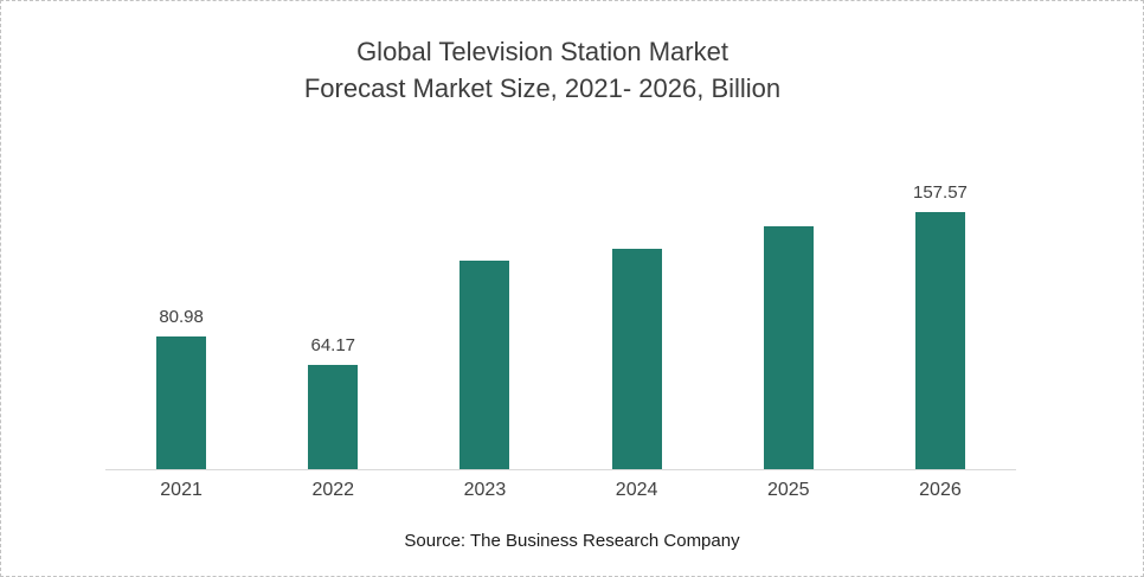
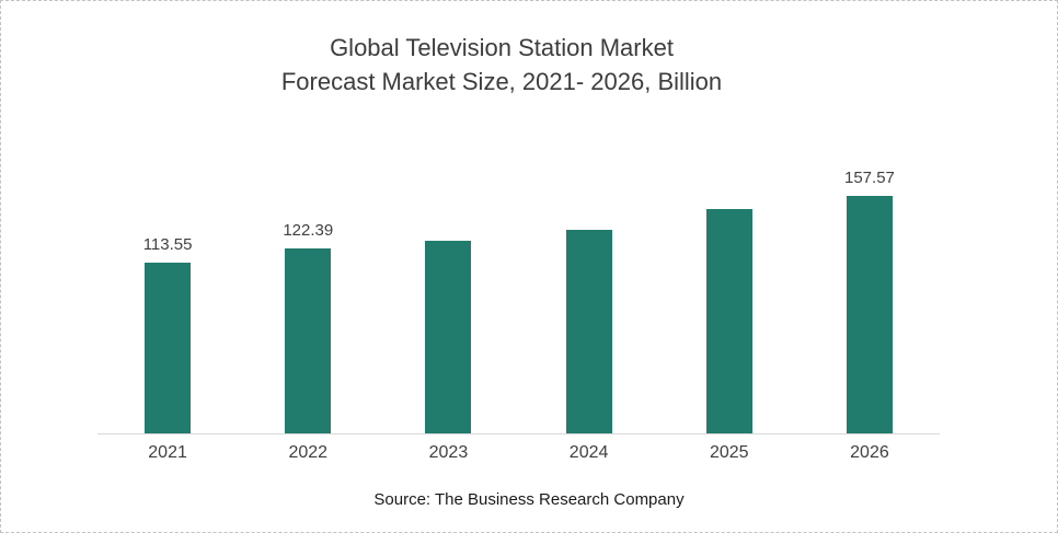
2021: 80.98 -> 113.55
2022: 64.17 -> 122.39
